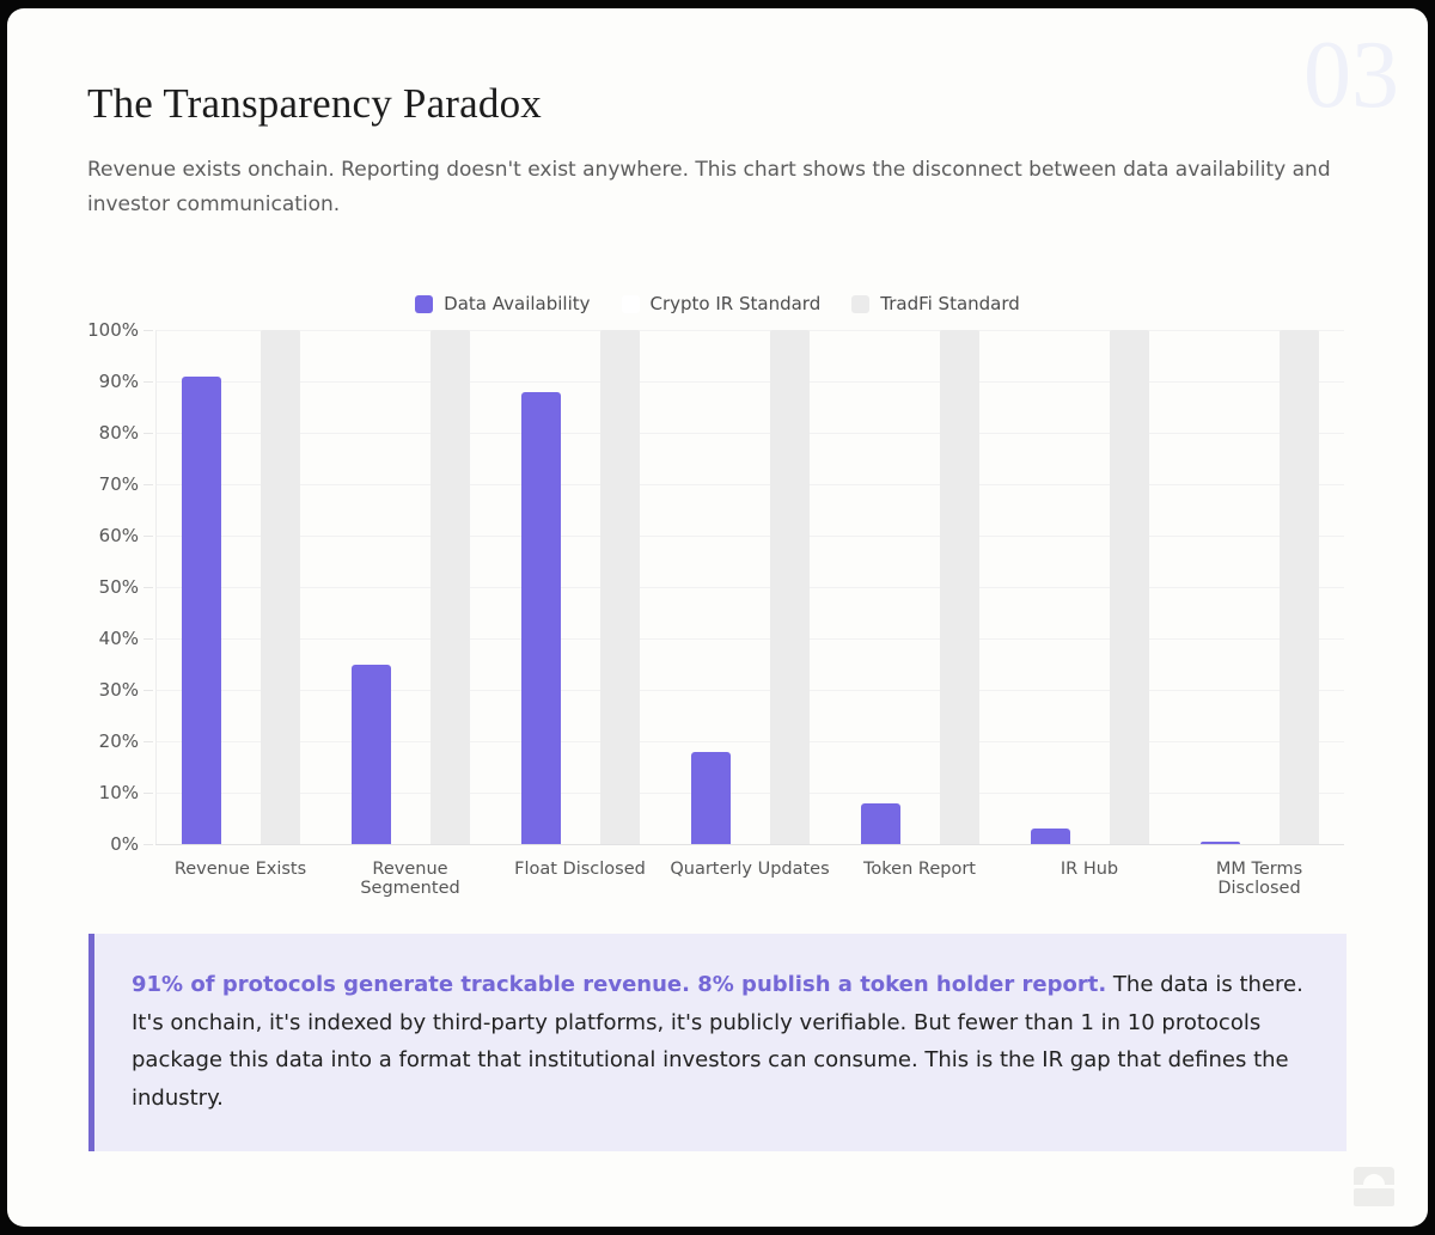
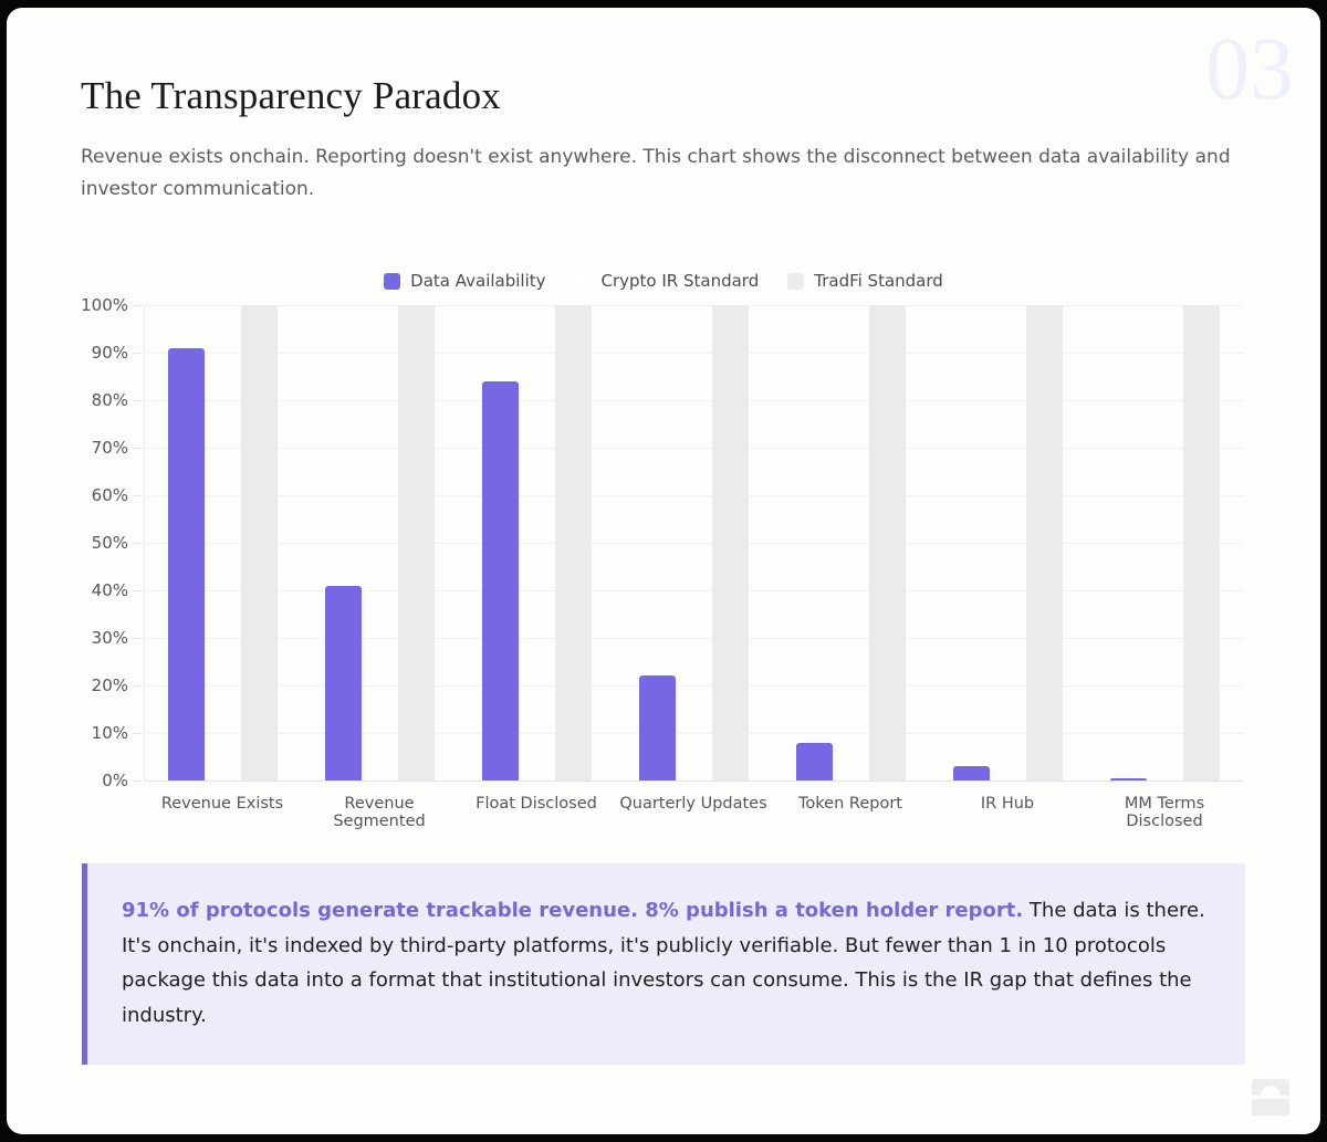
Data Availability/Revenue Segmented: 35% -> 41%
Data Availability/Float Disclosed: 88% -> 84%
Data Availability/Quarterly Updates: 18% -> 22%
